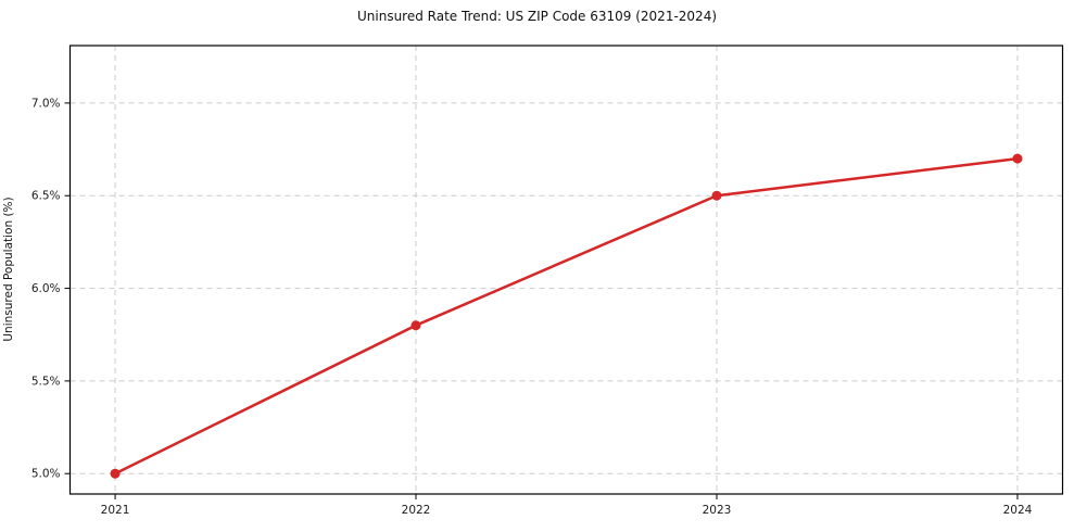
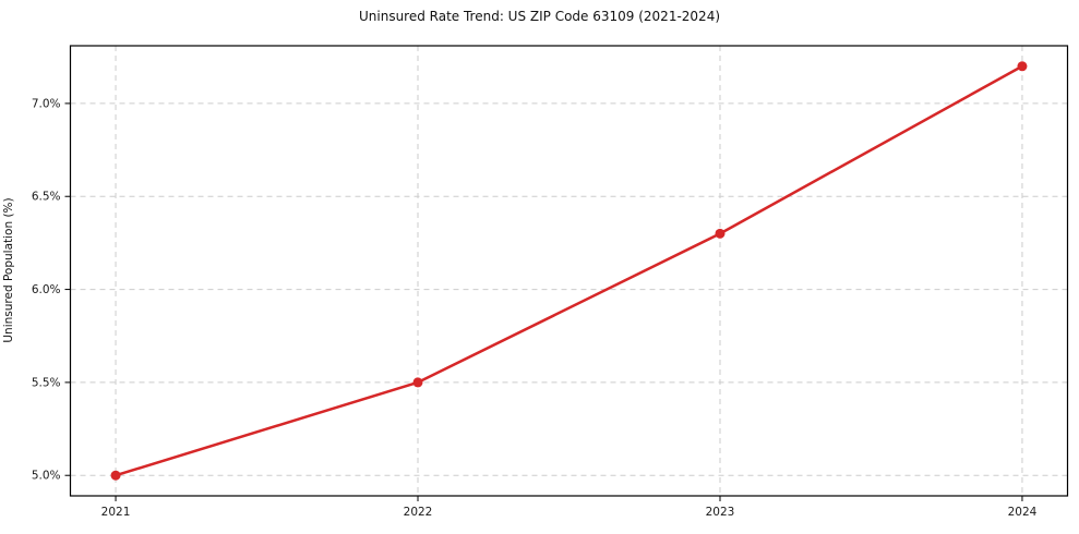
2022: 5.8% -> 5.5%
2023: 6.5% -> 6.3%
2024: 6.7% -> 7.2%
